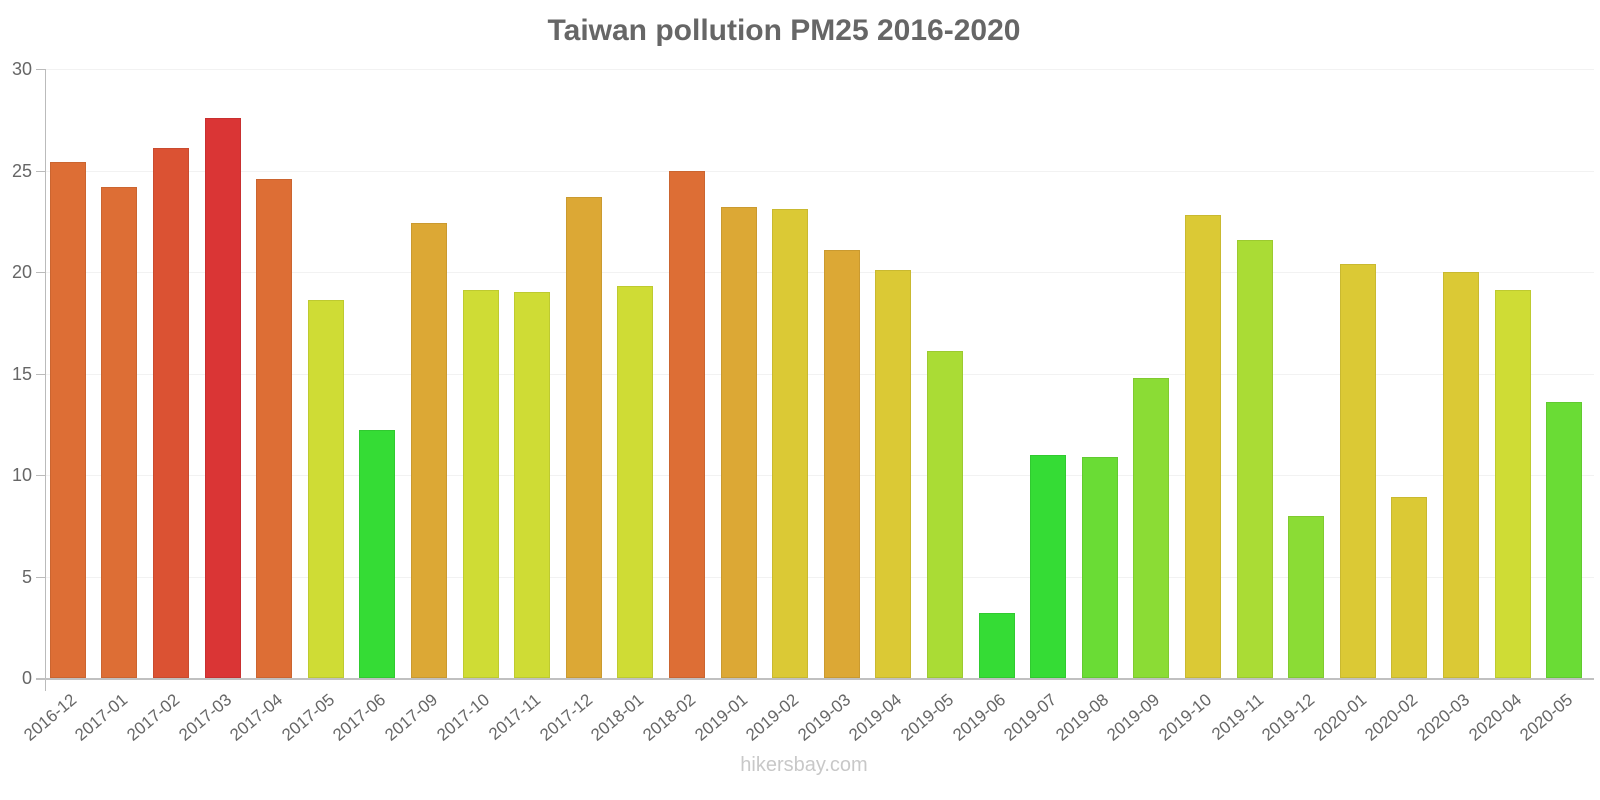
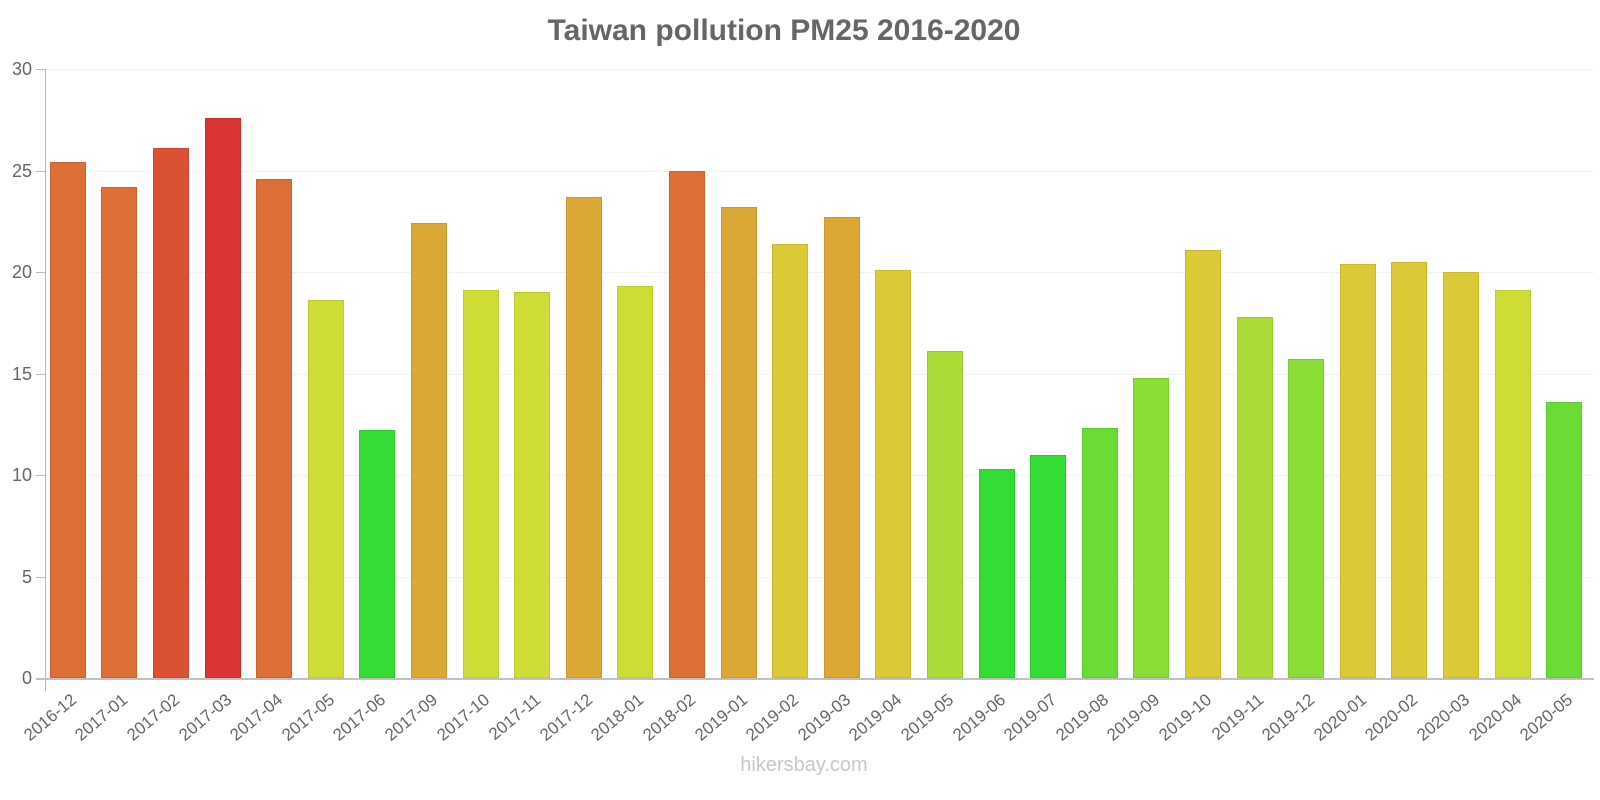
2019-02: 23.1 -> 21.4
2019-03: 21.1 -> 22.7
2019-06: 3.2 -> 10.3
2019-08: 10.9 -> 12.3
2019-10: 22.8 -> 21.1
2019-11: 21.6 -> 17.8
2019-12: 8.0 -> 15.7
2020-02: 8.9 -> 20.5
